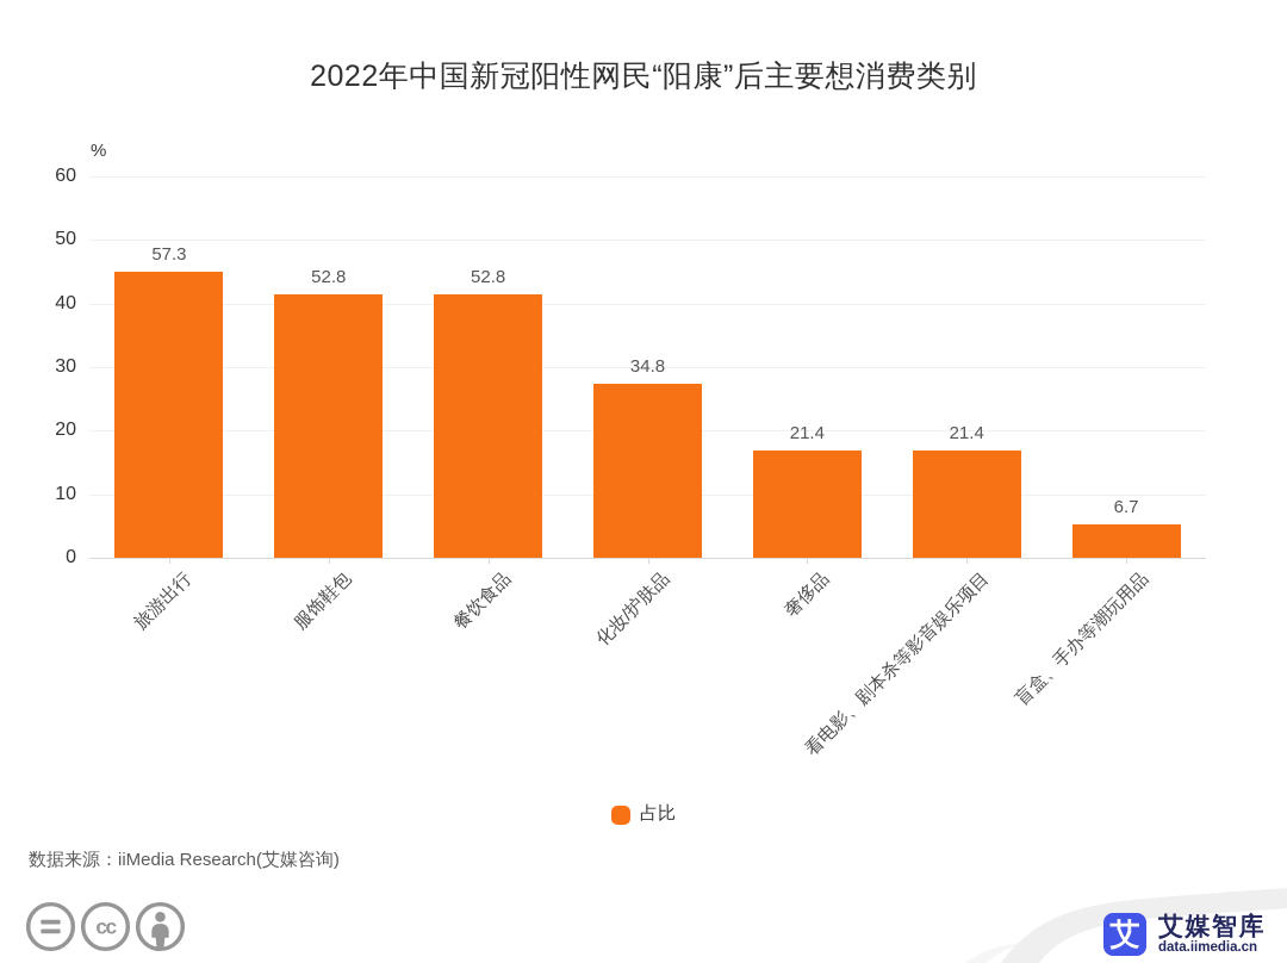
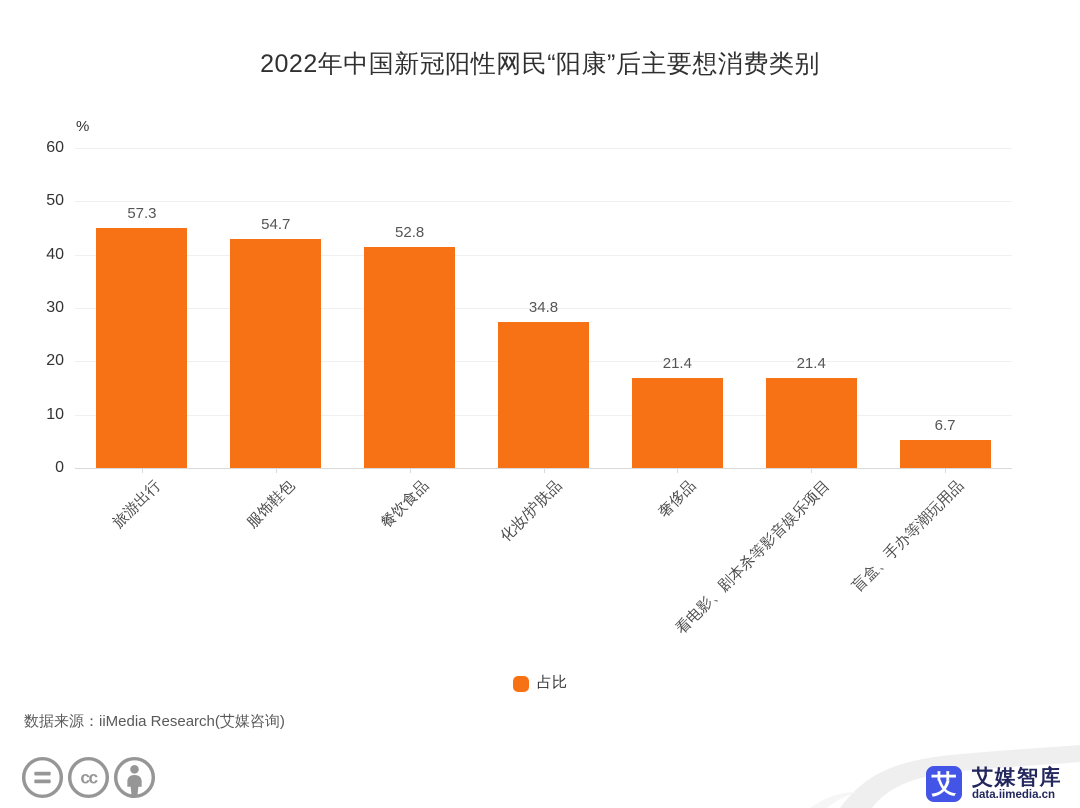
服饰鞋包: 52.8 -> 54.7
